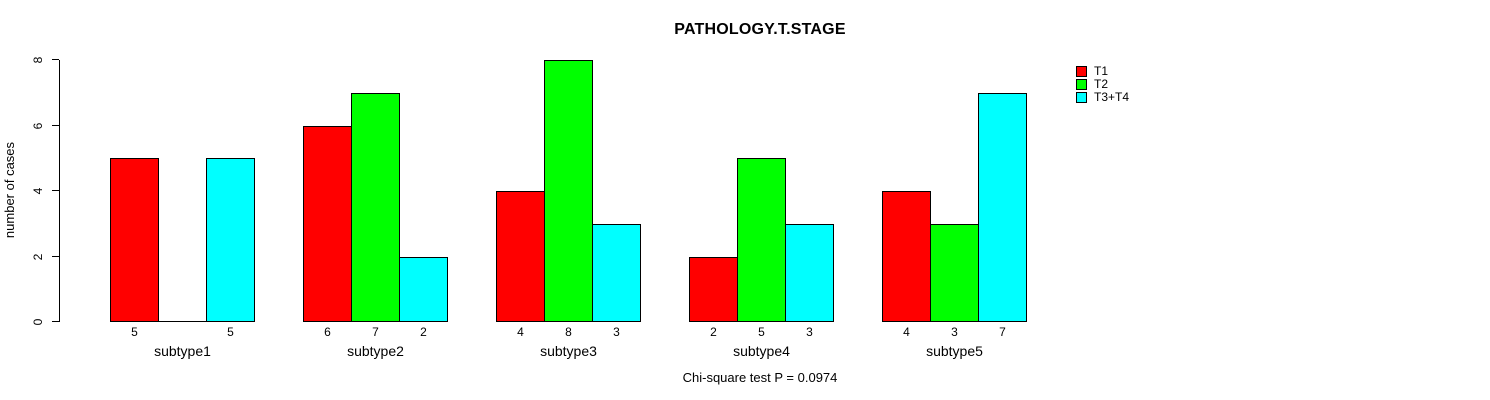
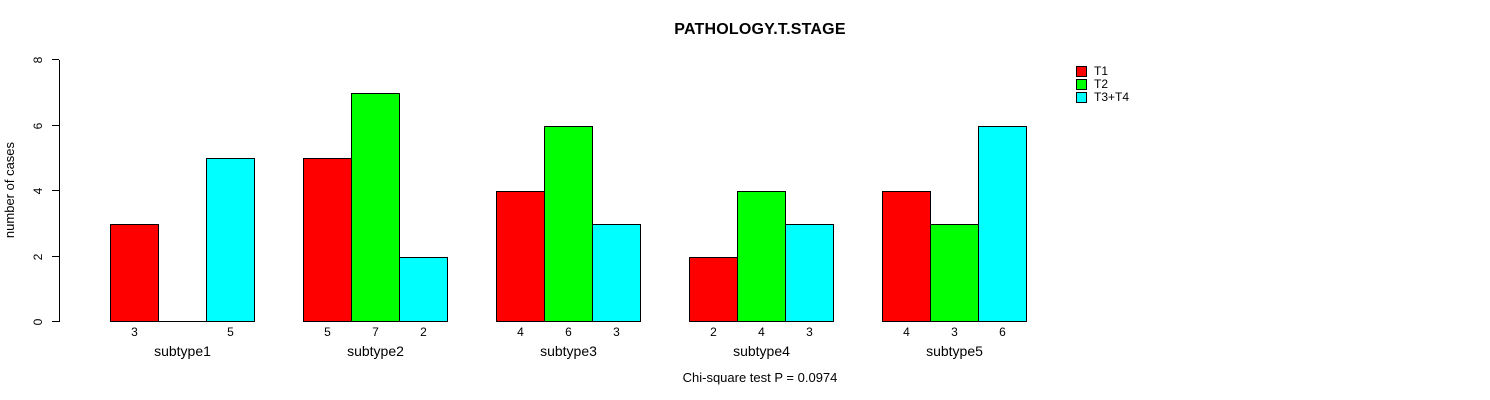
T1/subtype1: 5 -> 3
T1/subtype2: 6 -> 5
T2/subtype3: 8 -> 6
T2/subtype4: 5 -> 4
T3+T4/subtype5: 7 -> 6
